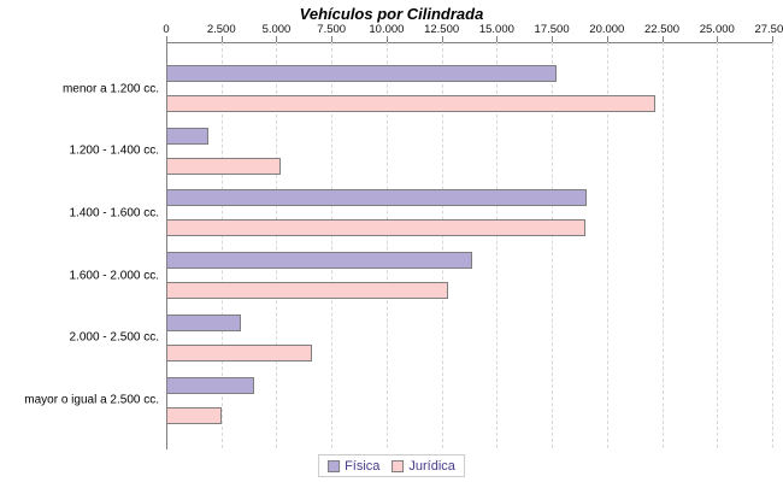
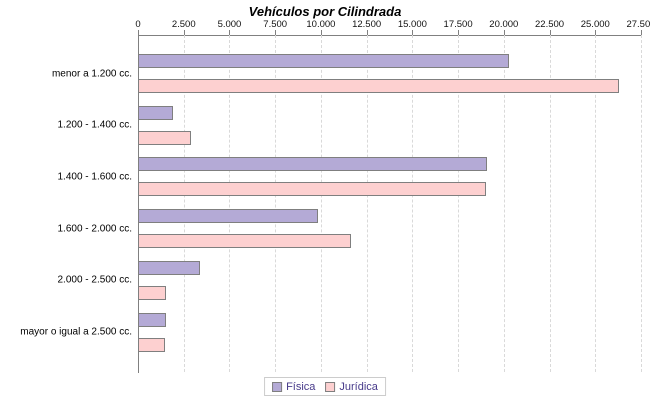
Física/menor a 1.200 cc.: 17700 -> 20300
Jurídica/menor a 1.200 cc.: 22200 -> 26300
Jurídica/1.200 - 1.400 cc.: 5200 -> 2900
Física/1.600 - 2.000 cc.: 13900 -> 9800
Jurídica/1.600 - 2.000 cc.: 12800 -> 11600
Jurídica/2.000 - 2.500 cc.: 6600 -> 1600
Física/mayor o igual a 2.500 cc.: 4000 -> 1600
Jurídica/mayor o igual a 2.500 cc.: 2500 -> 1400
